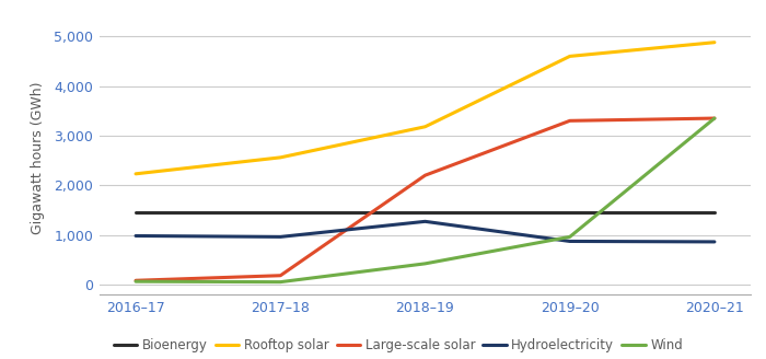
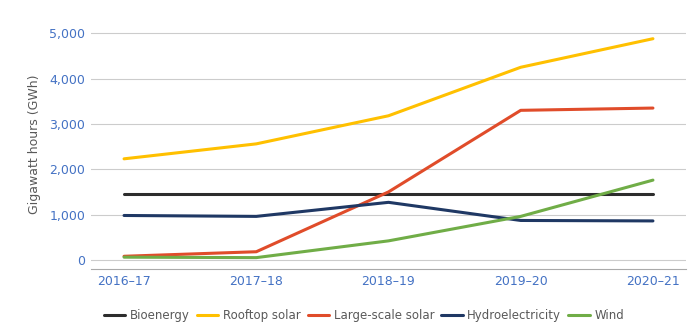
Large-scale solar/2018–19: 2,200 -> 1,500
Rooftop solar/2019–20: 4,600 -> 4,250
Wind/2020–21: 3,350 -> 1,760
